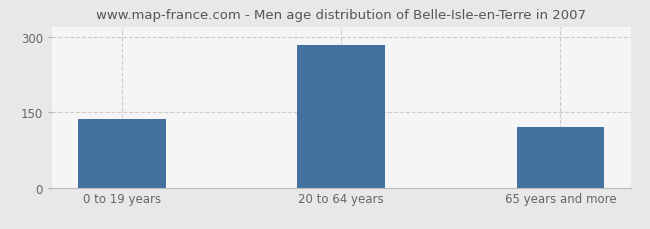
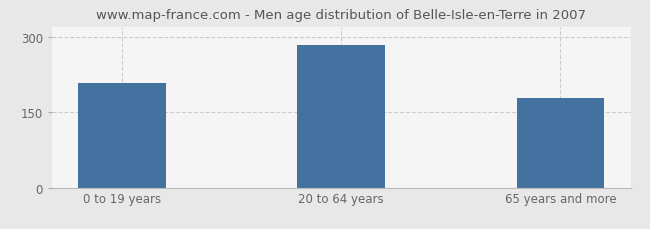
0 to 19 years: 136 -> 208
65 years and more: 120 -> 178
